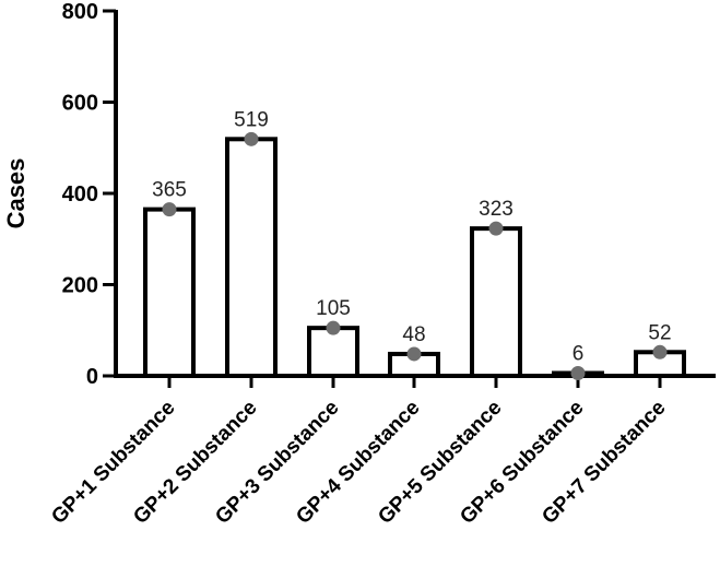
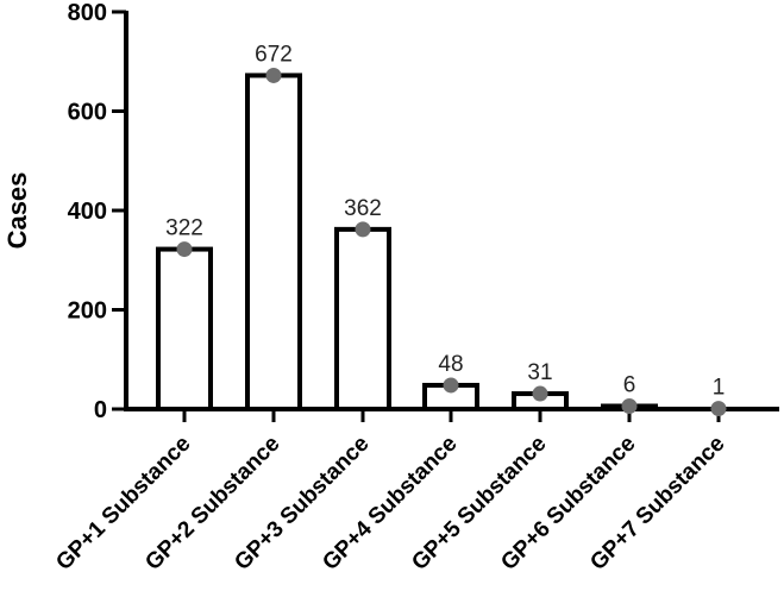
GP+1 Substance: 365 -> 322
GP+2 Substance: 519 -> 672
GP+3 Substance: 105 -> 362
GP+5 Substance: 323 -> 31
GP+7 Substance: 52 -> 1
